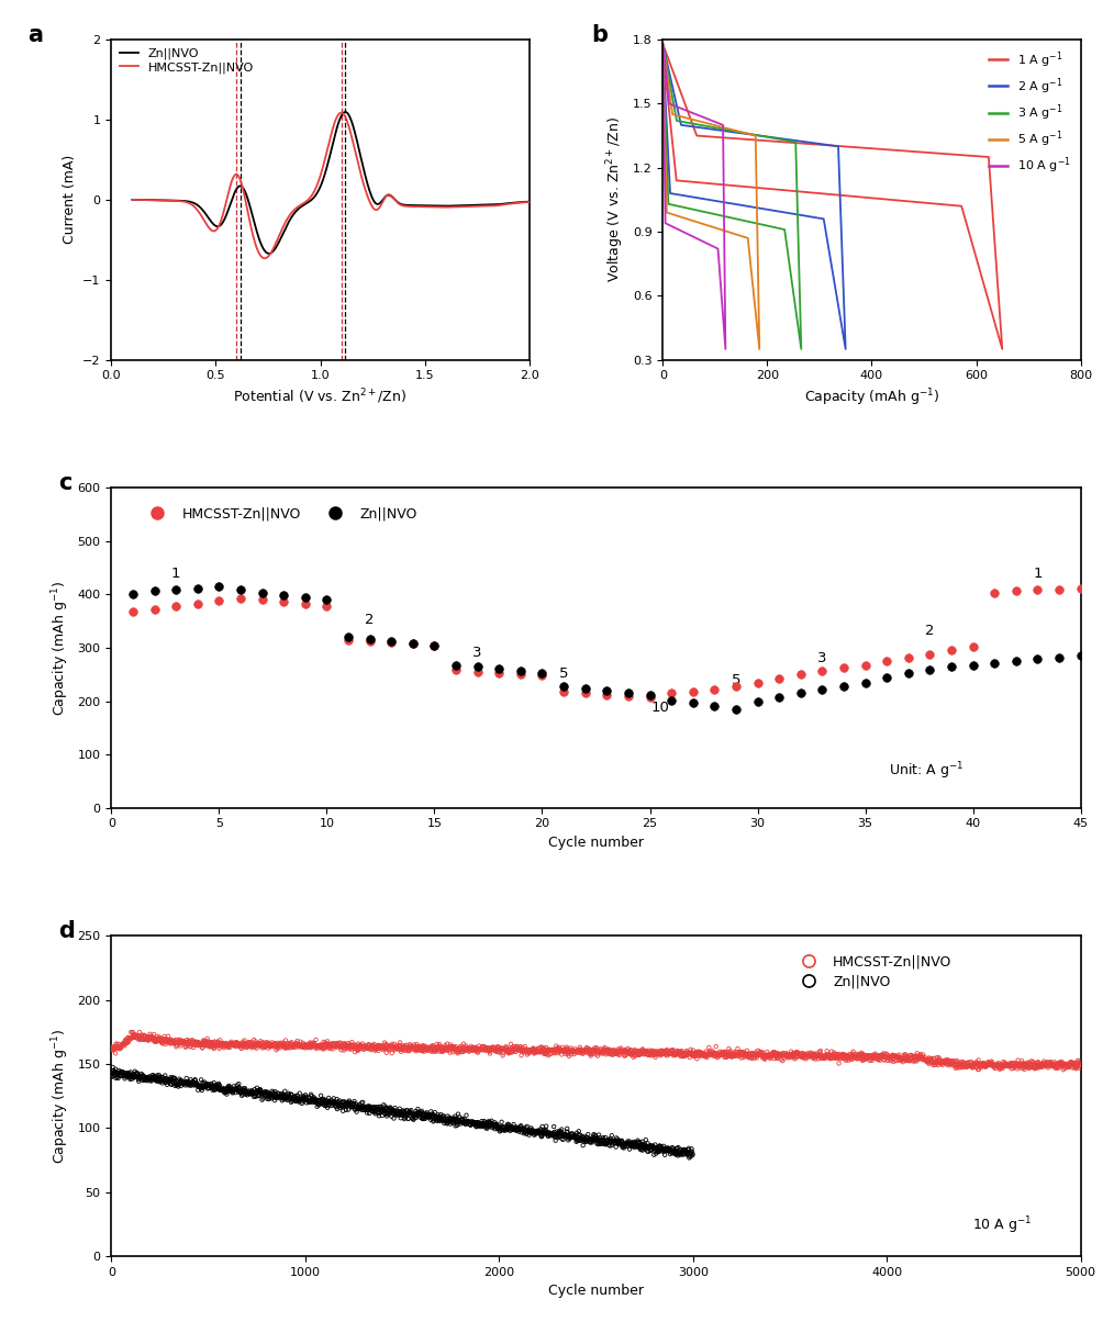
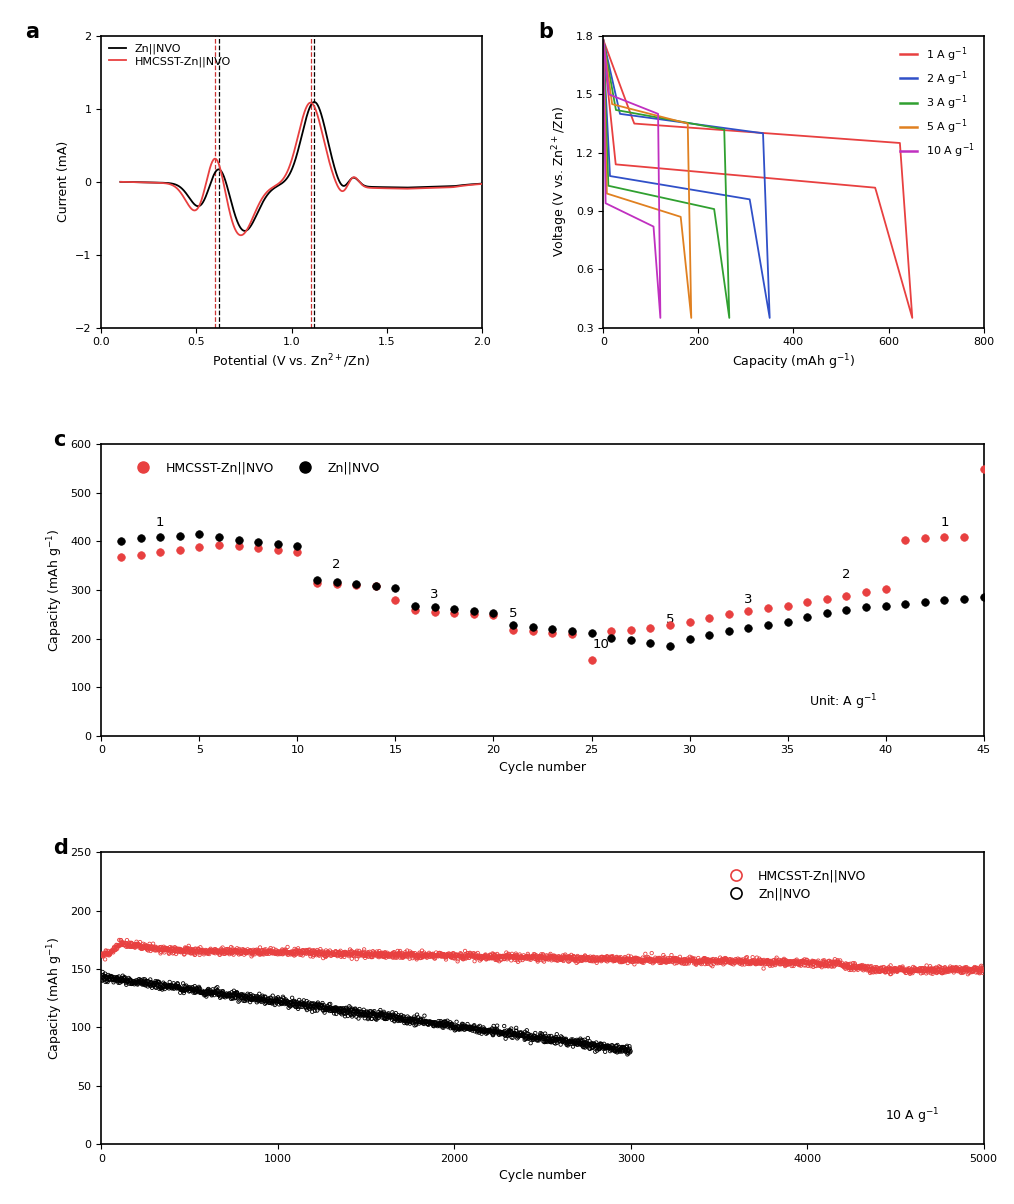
HMCSST-Zn||NVO/15: 305 -> 280
HMCSST-Zn||NVO/25: 208 -> 155
HMCSST-Zn||NVO/45: 412 -> 550
